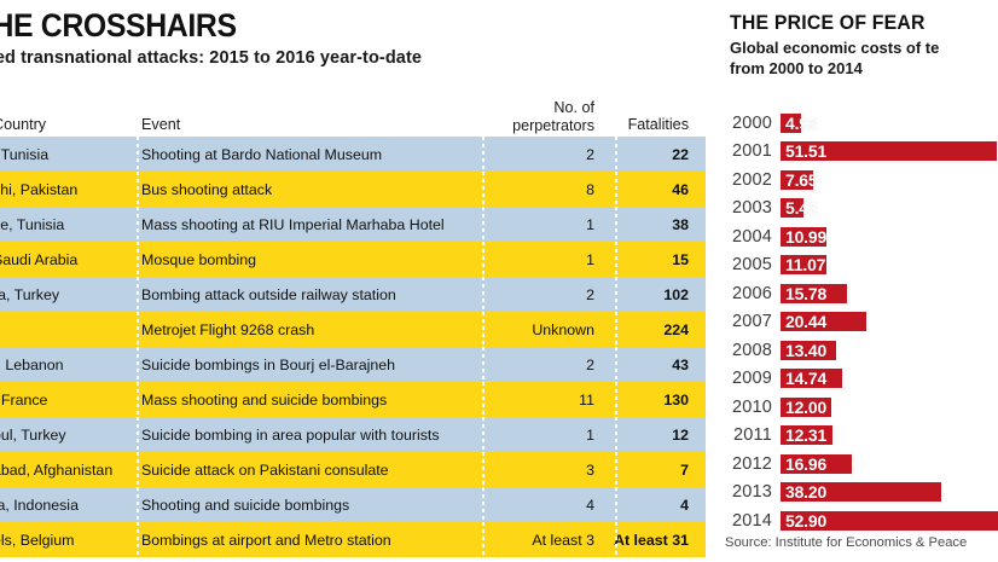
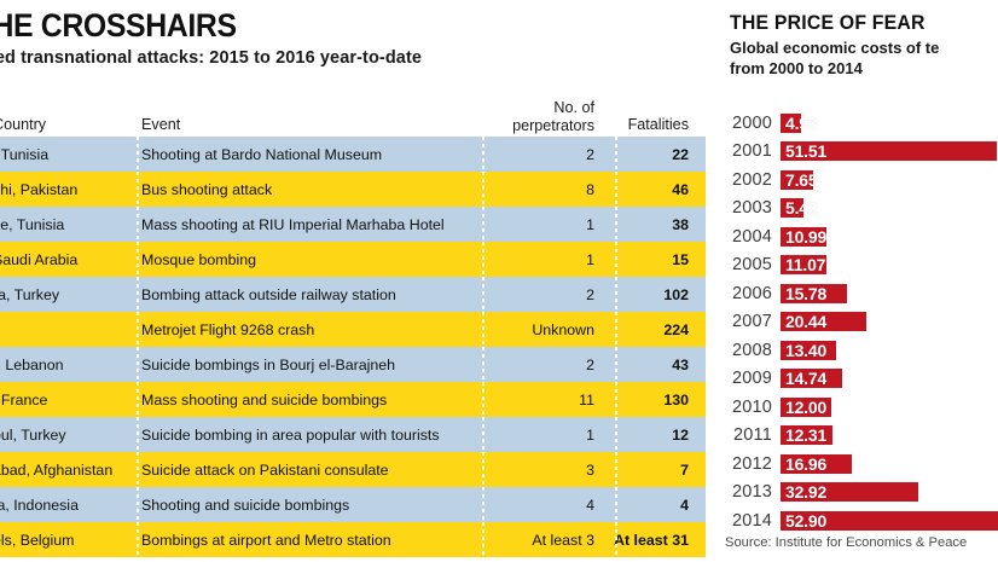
2013: 38.20 -> 32.92
